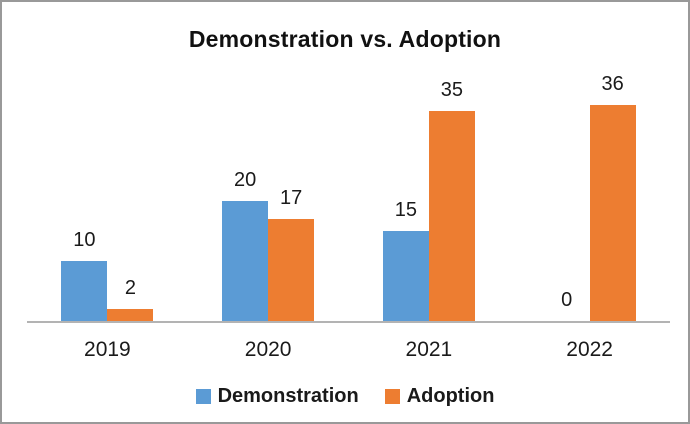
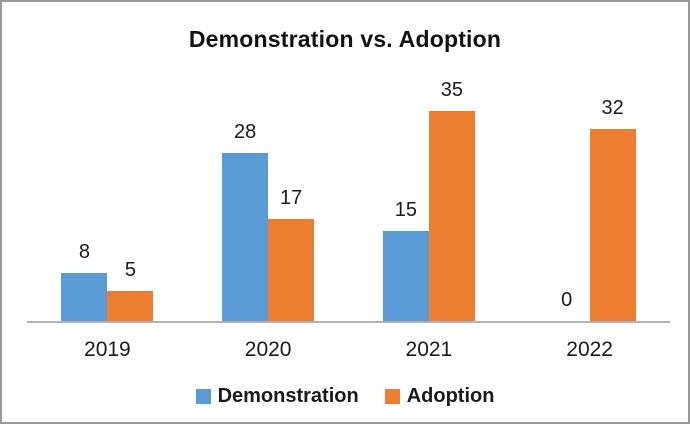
Demonstration/2019: 10 -> 8
Adoption/2019: 2 -> 5
Demonstration/2020: 20 -> 28
Adoption/2022: 36 -> 32
